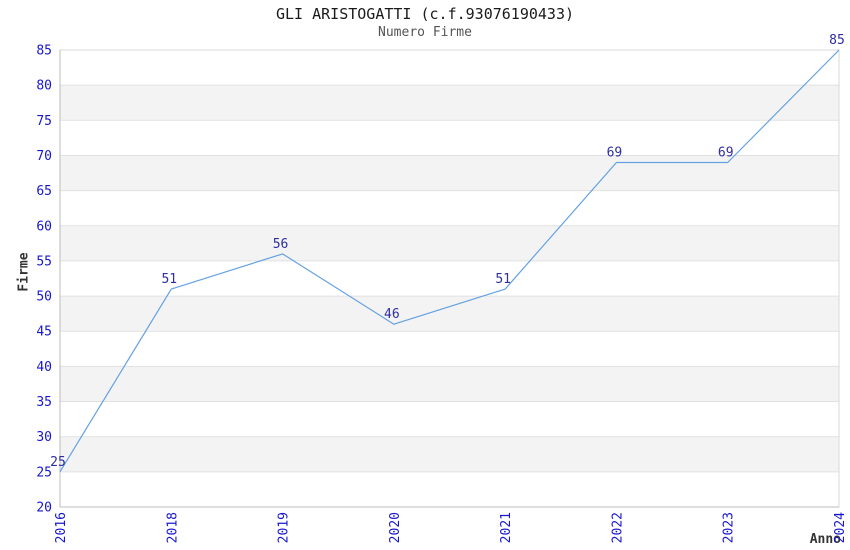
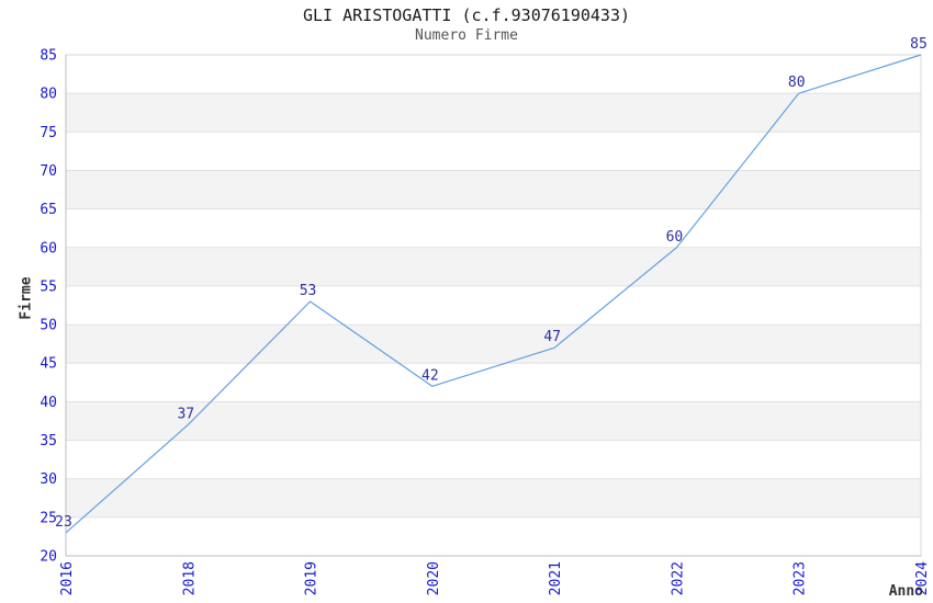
2016: 25 -> 23
2018: 51 -> 37
2019: 56 -> 53
2020: 46 -> 42
2021: 51 -> 47
2022: 69 -> 60
2023: 69 -> 80
